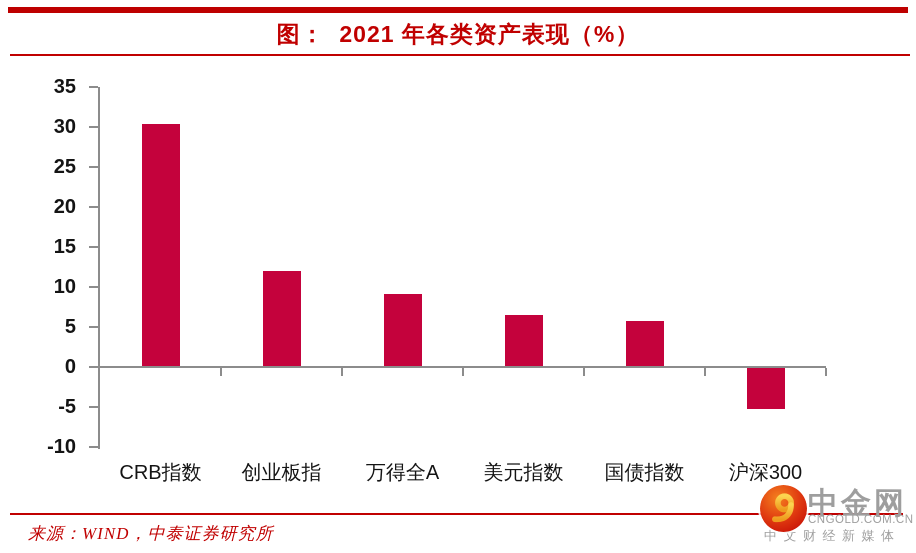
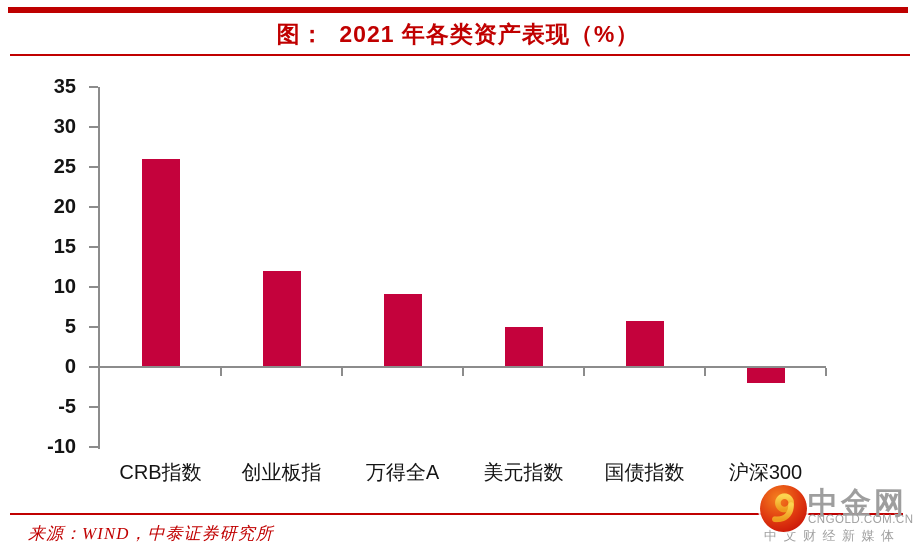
CRB指数: 30 -> 26
美元指数: 6 -> 5
沪深300: -5 -> -2
